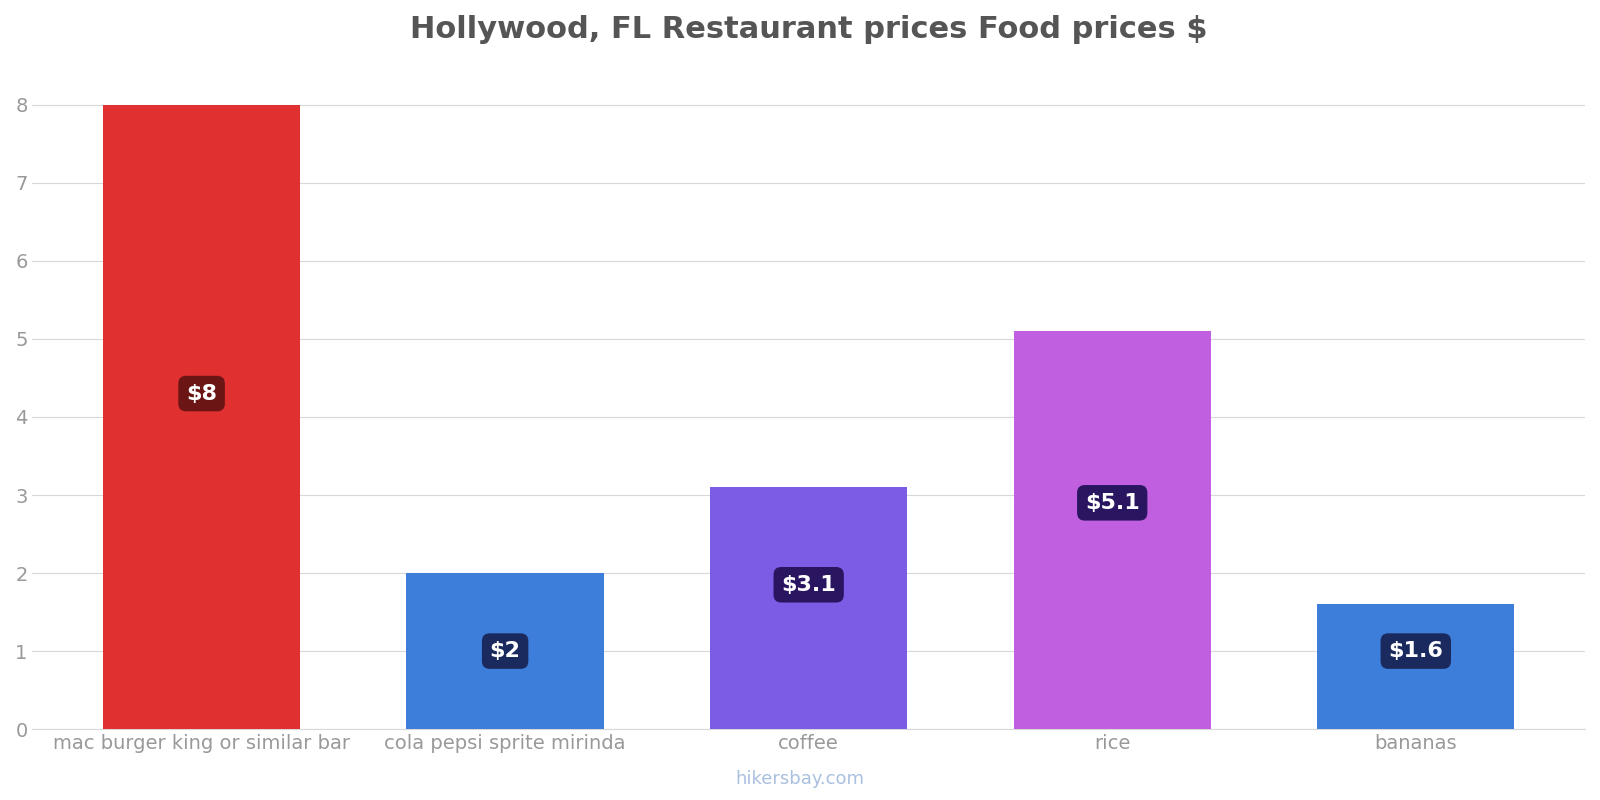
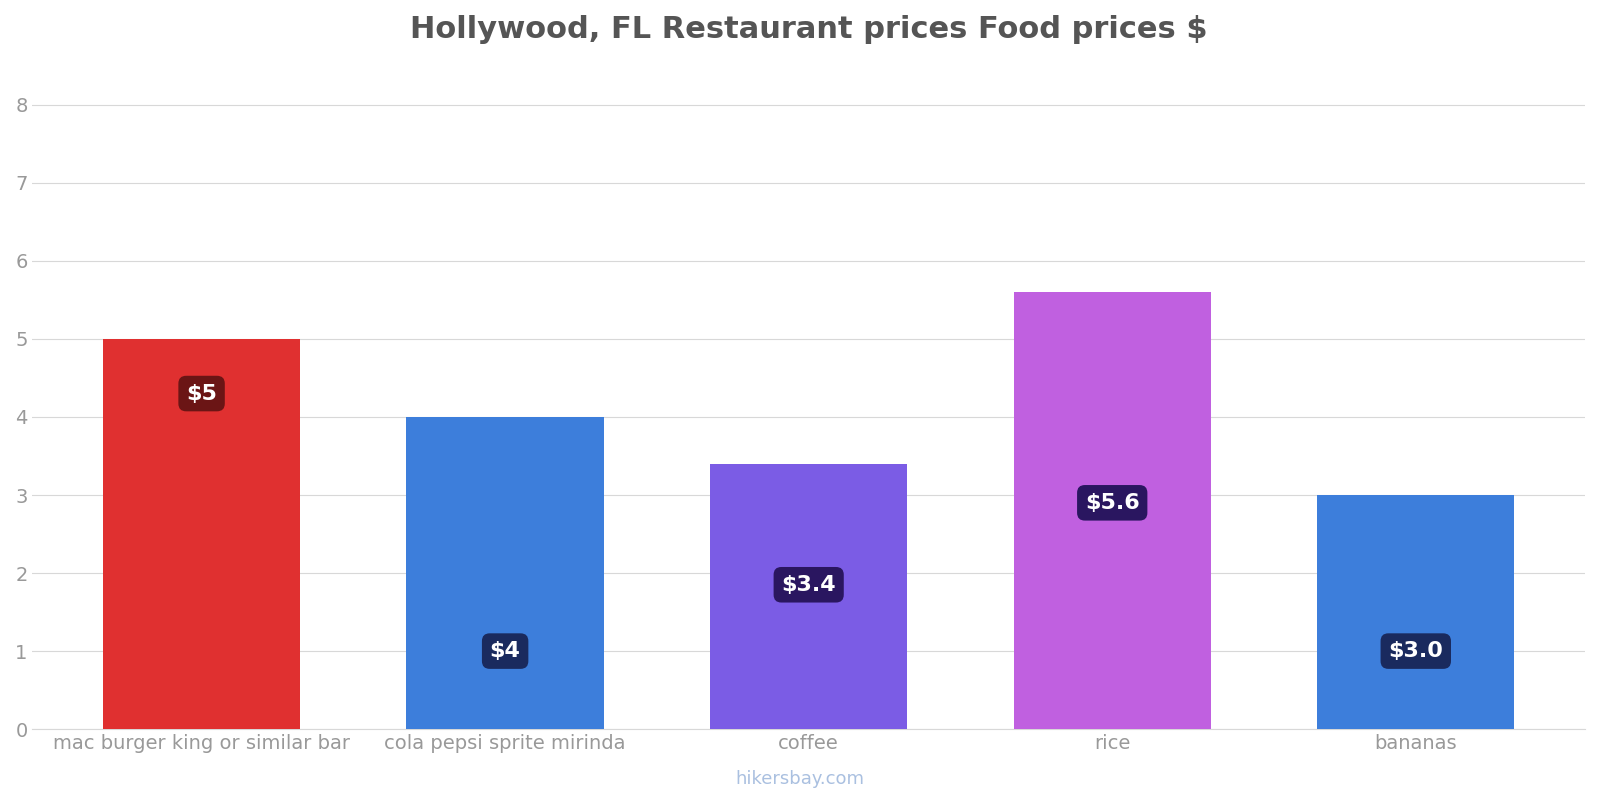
mac burger king or similar bar: $8 -> $5
cola pepsi sprite mirinda: $2 -> $4
coffee: $3.1 -> $3.4
rice: $5.1 -> $5.6
bananas: $1.6 -> $3.0
